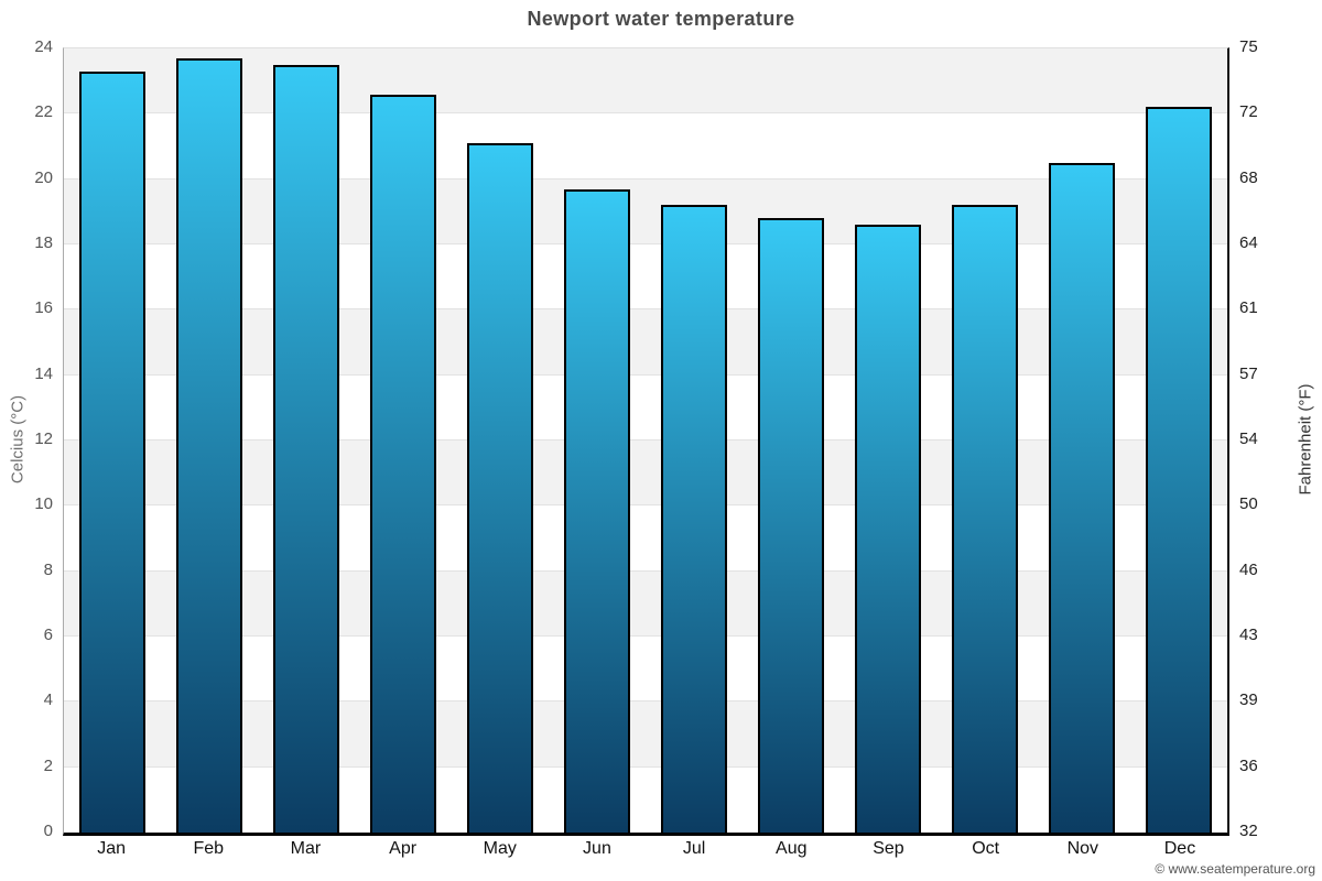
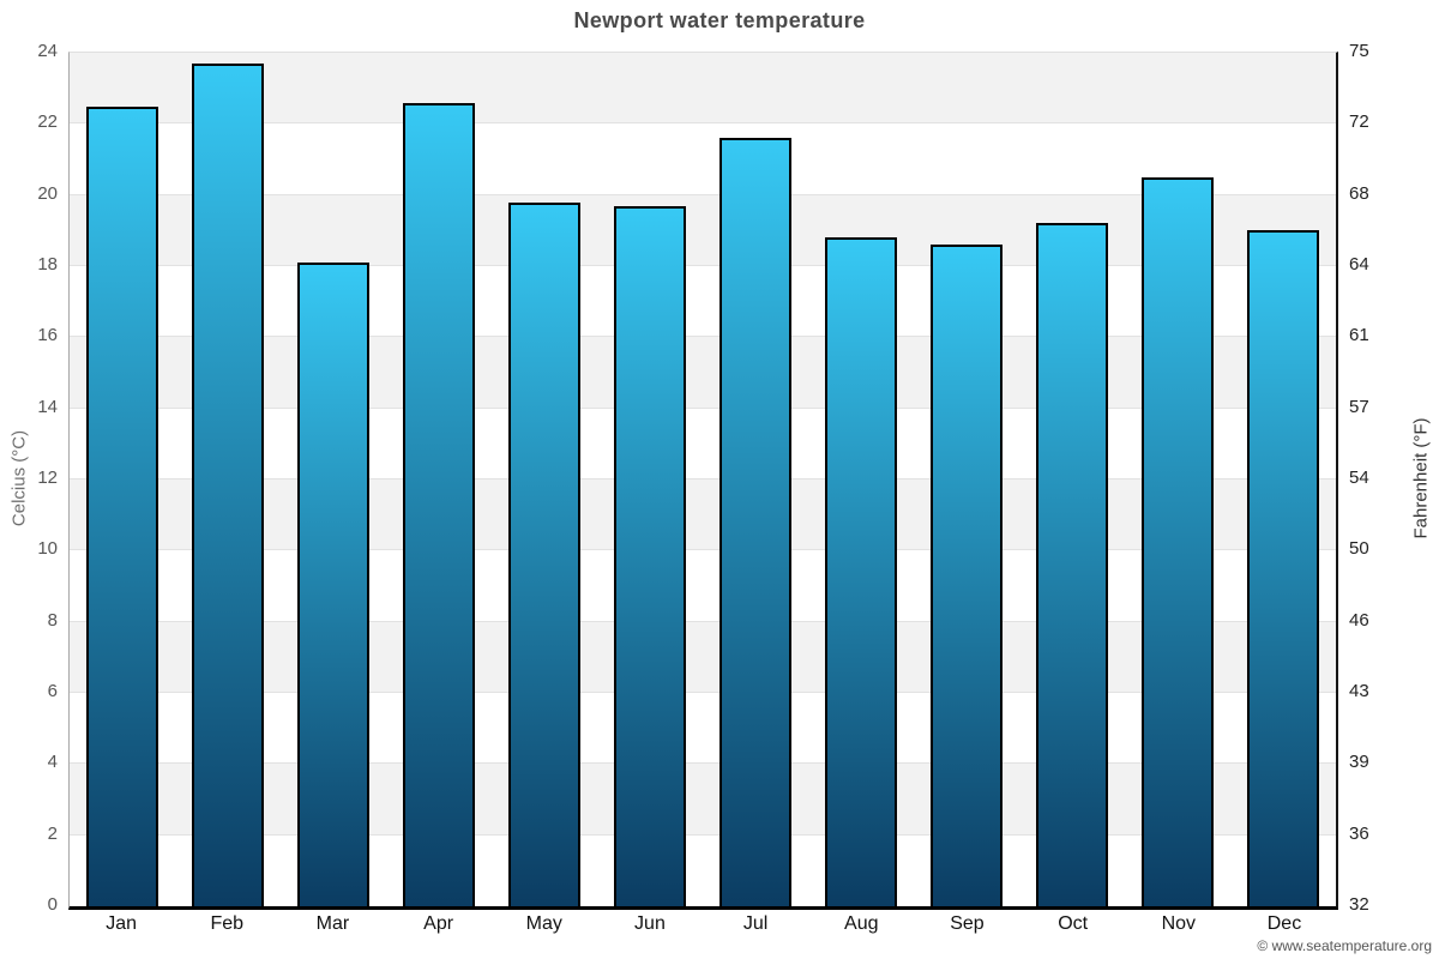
Jan: 23.3 -> 22.5
Mar: 23.5 -> 18.1
May: 21.1 -> 19.8
Jul: 19.2 -> 21.6
Dec: 22.2 -> 19.0
